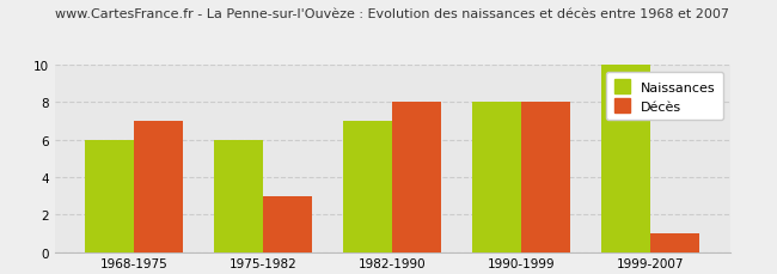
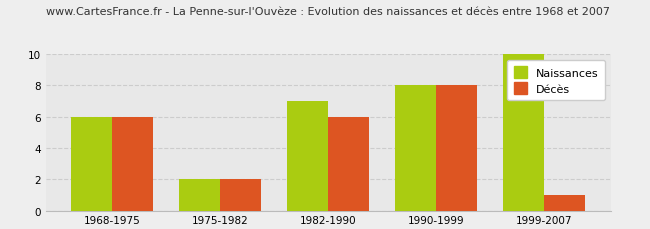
Décès/1968-1975: 7 -> 6
Naissances/1975-1982: 6 -> 2
Décès/1975-1982: 3 -> 2
Décès/1982-1990: 8 -> 6
